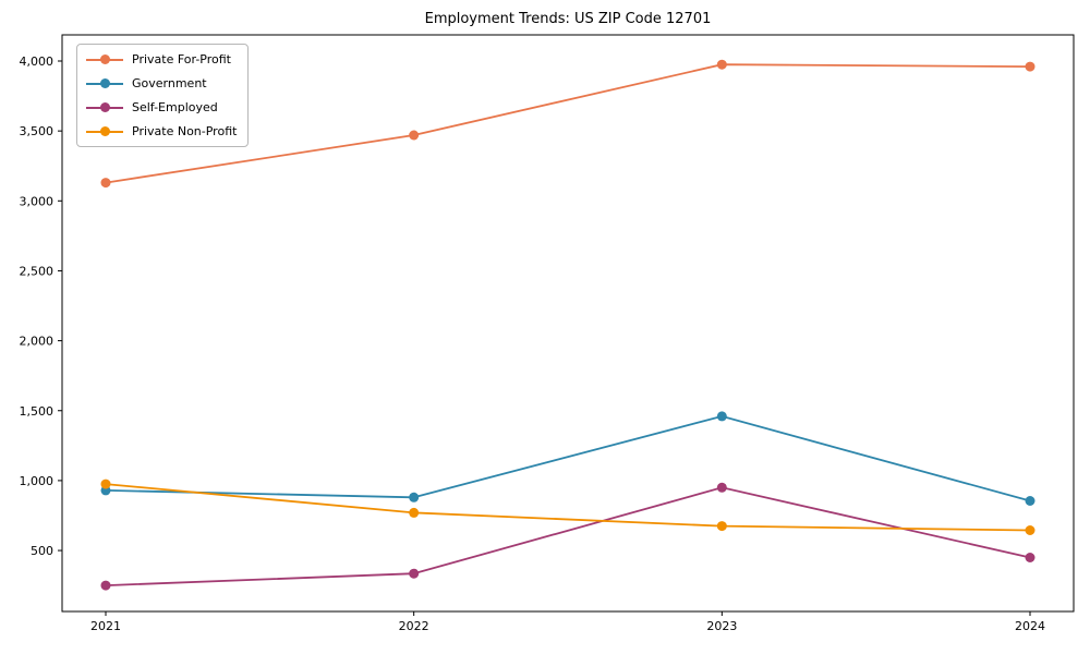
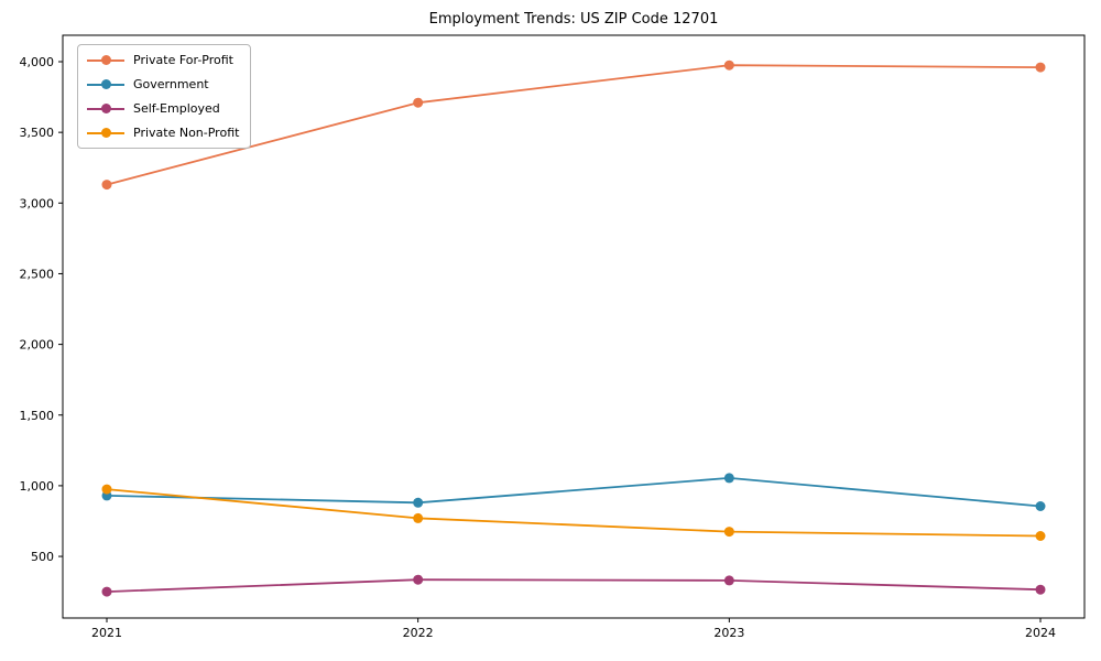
Private For-Profit/2022: 3470 -> 3710
Government/2023: 1460 -> 1060
Self-Employed/2023: 950 -> 330
Self-Employed/2024: 450 -> 260
